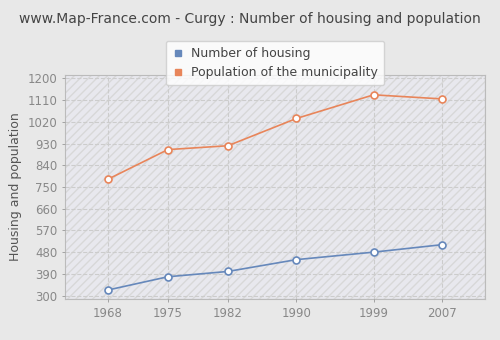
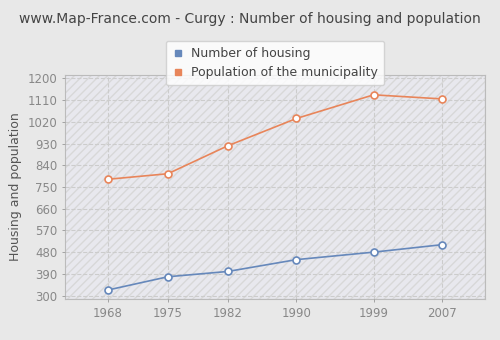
Population of the municipality/1975: 905 -> 805
